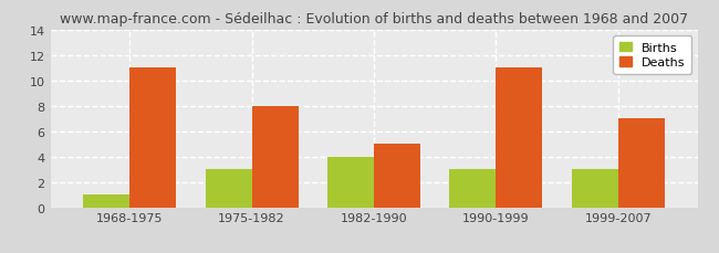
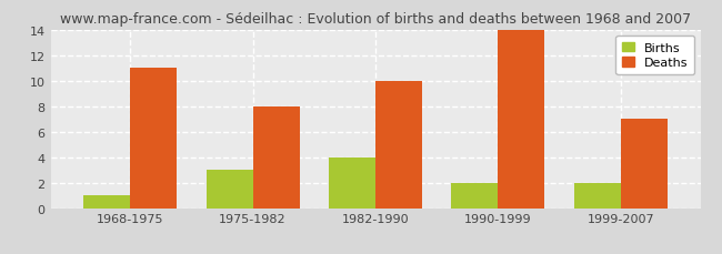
Deaths/1982-1990: 5 -> 10
Births/1990-1999: 3 -> 2
Deaths/1990-1999: 11 -> 14
Births/1999-2007: 3 -> 2
